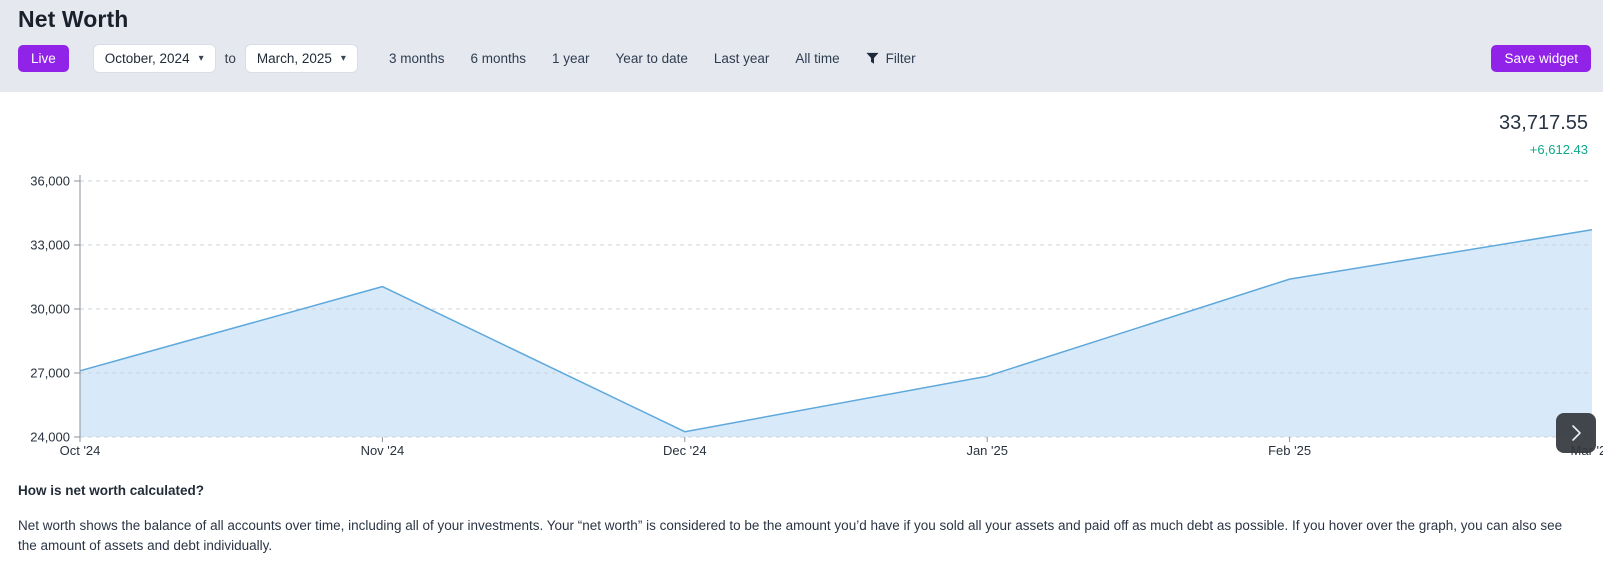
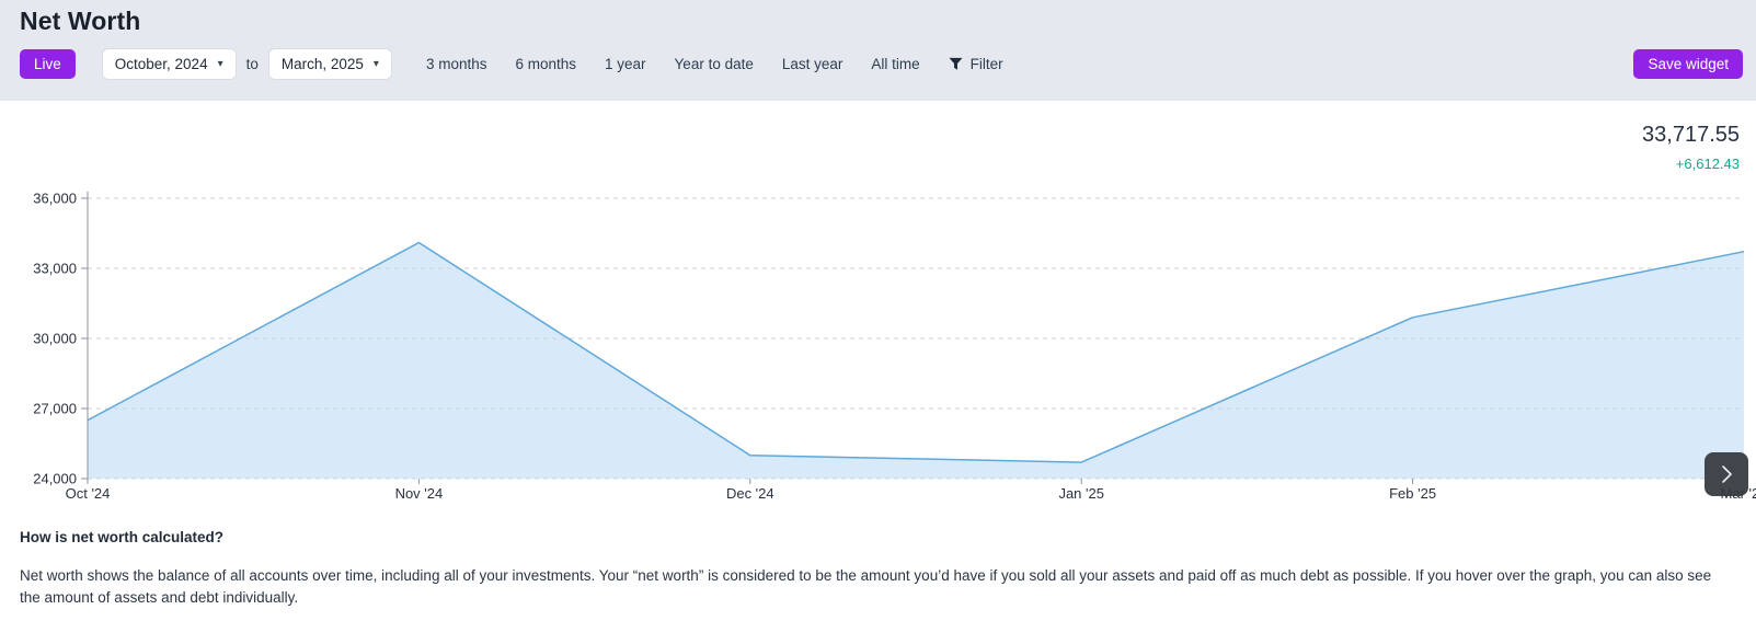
Oct '24: 27100 -> 26500
Nov '24: 31000 -> 34100
Dec '24: 24200 -> 25000
Jan '25: 26800 -> 24700
Feb '25: 31400 -> 30900
